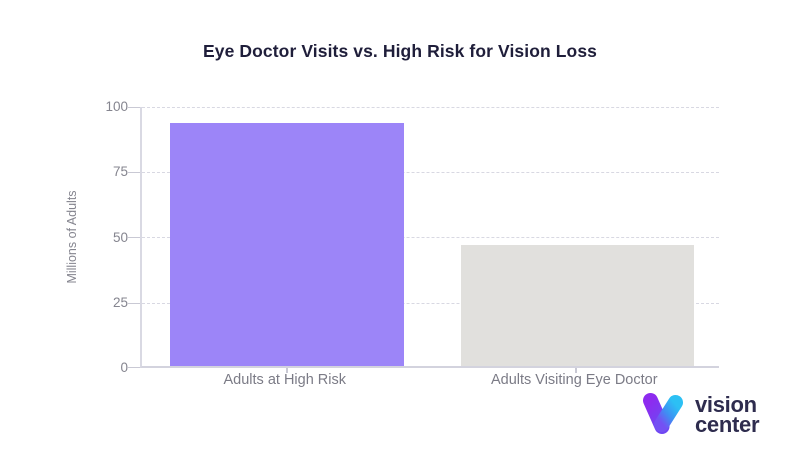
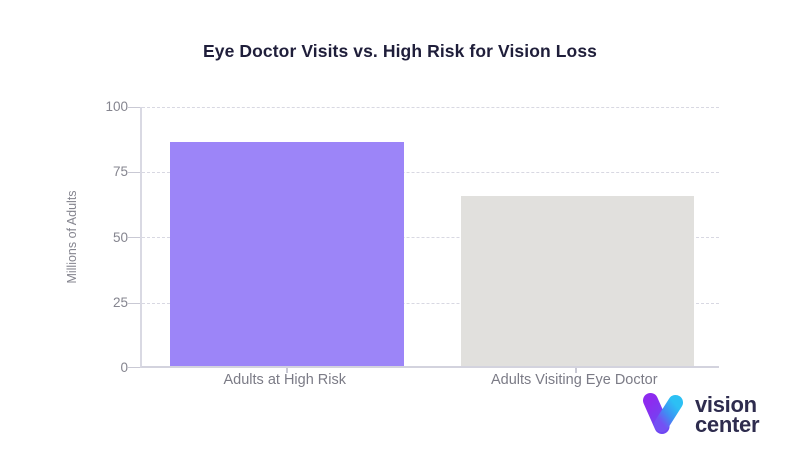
Adults at High Risk: 93 -> 86
Adults Visiting Eye Doctor: 46 -> 65
